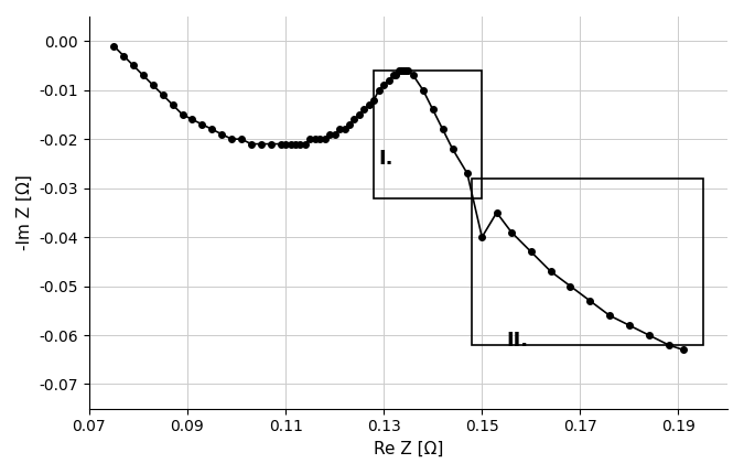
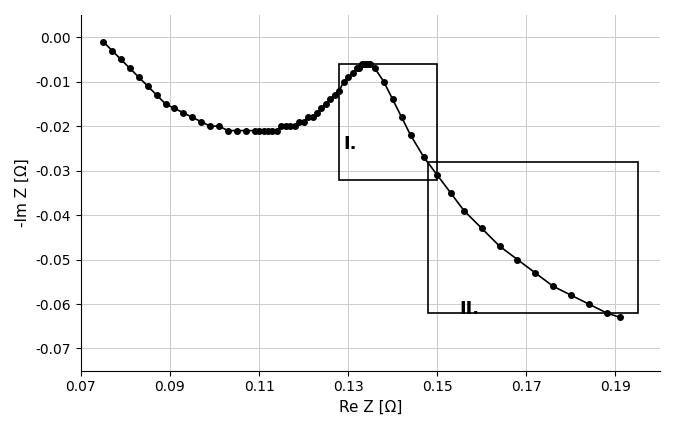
0.15: -0.040 -> -0.031
